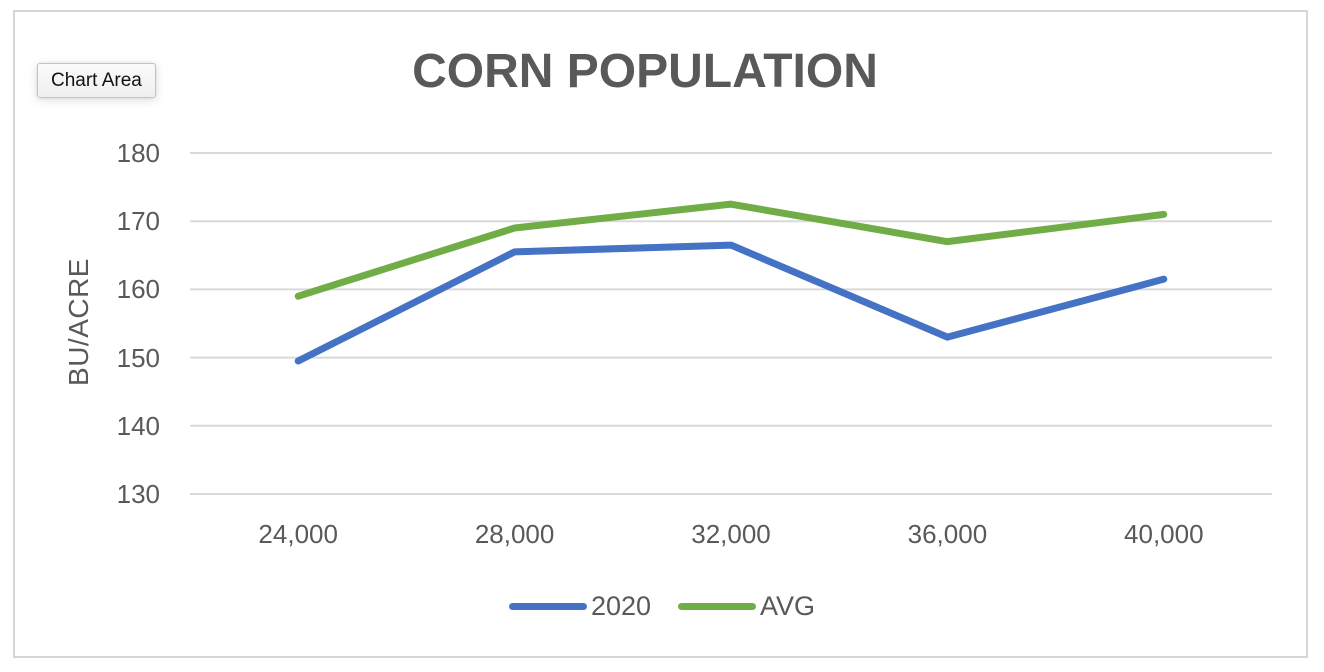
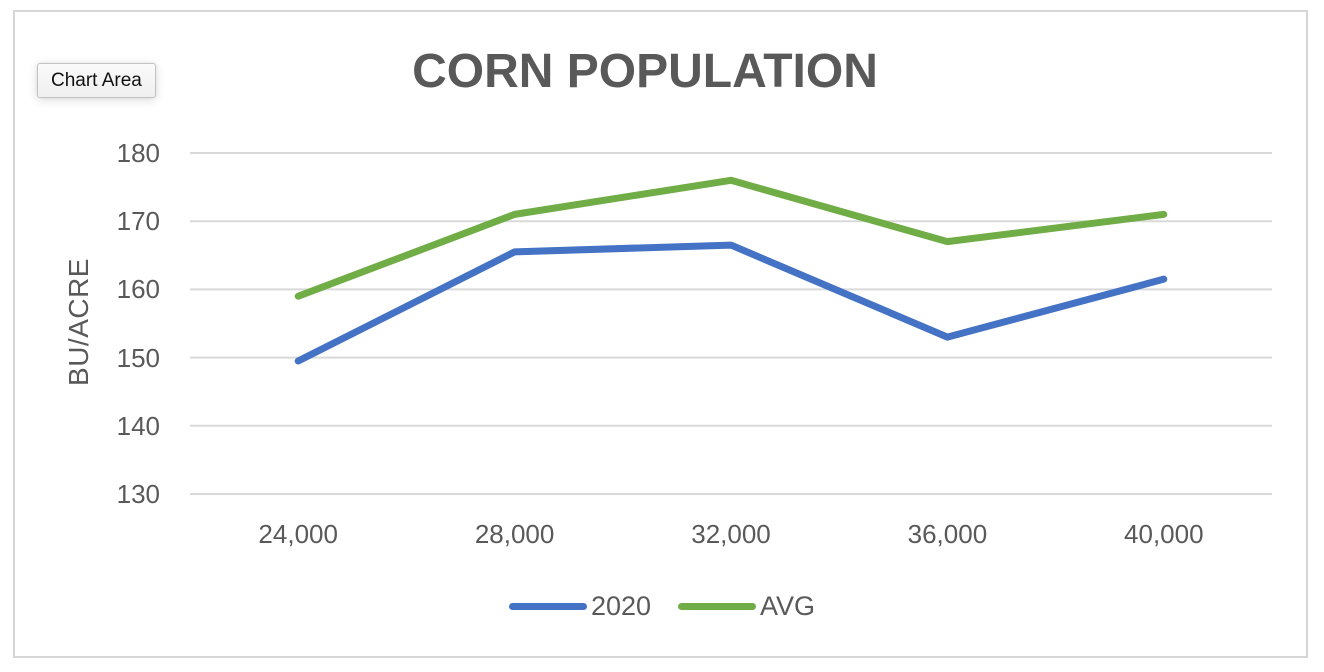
AVG/28,000: 169 -> 171
AVG/32,000: 172 -> 176
